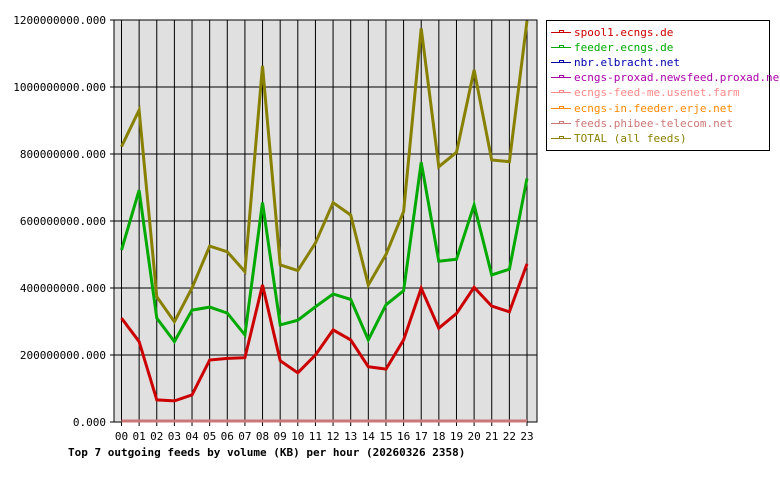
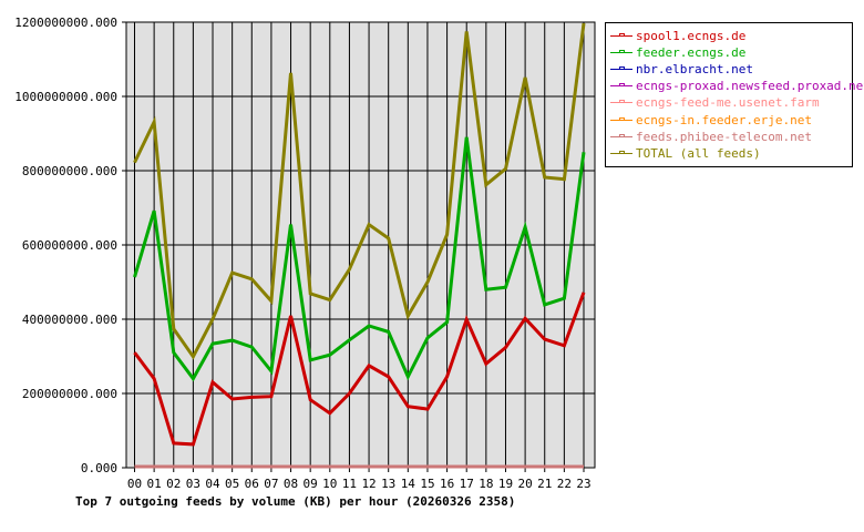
spool1.ecngs.de/04: 80000000 -> 230000000
feeder.ecngs.de/17: 780000000 -> 890000000
feeder.ecngs.de/23: 730000000 -> 850000000
